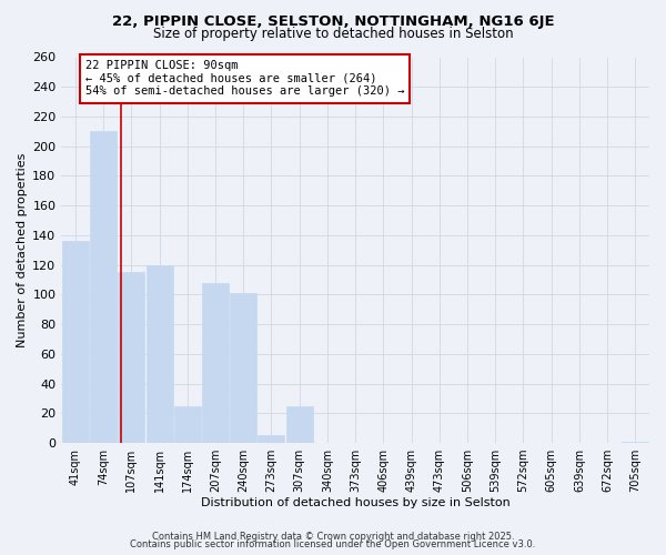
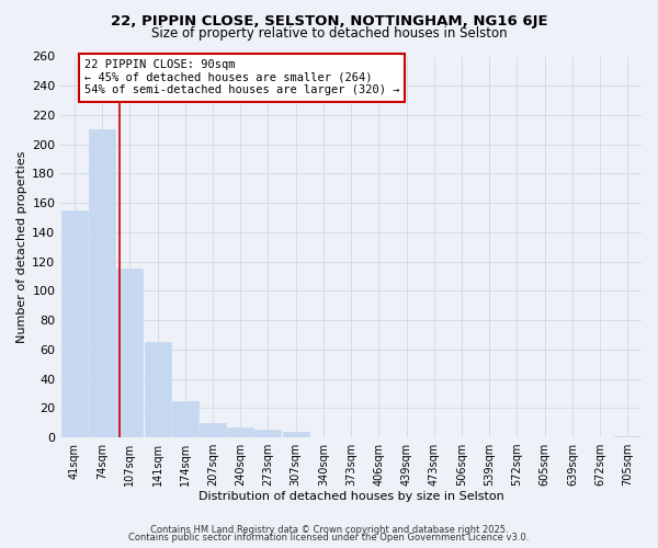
41sqm: 136 -> 155
141sqm: 120 -> 65
207sqm: 108 -> 10
240sqm: 101 -> 7
307sqm: 25 -> 4
